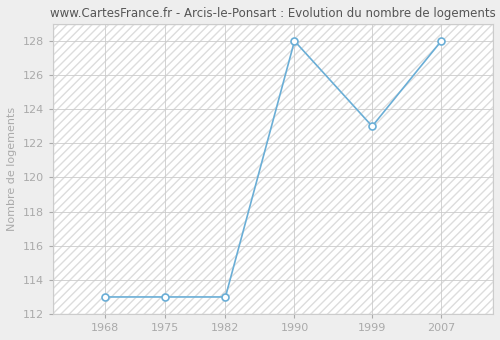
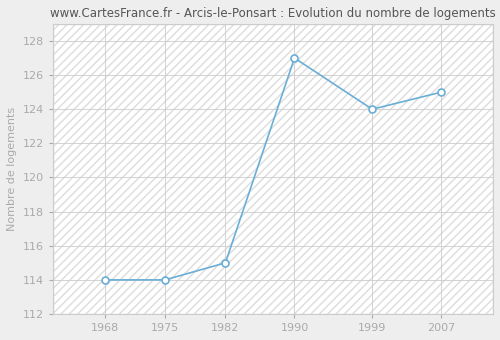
1968: 113 -> 114
1975: 113 -> 114
1982: 113 -> 115
1990: 128 -> 127
1999: 123 -> 124
2007: 128 -> 125
